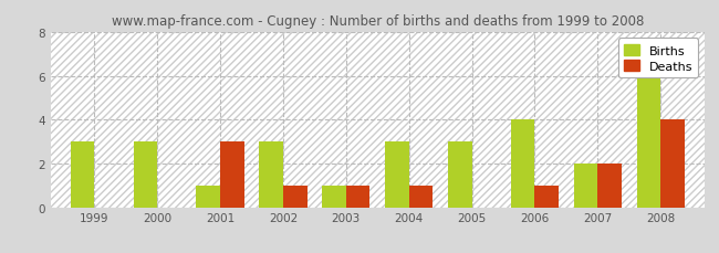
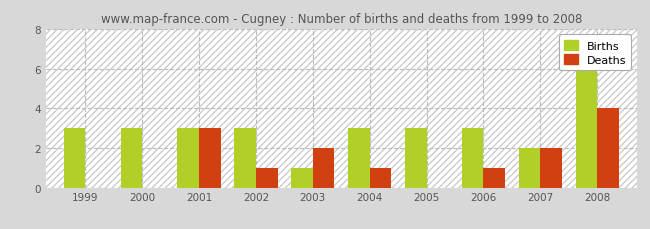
Births/2001: 1 -> 3
Deaths/2003: 1 -> 2
Births/2006: 4 -> 3
